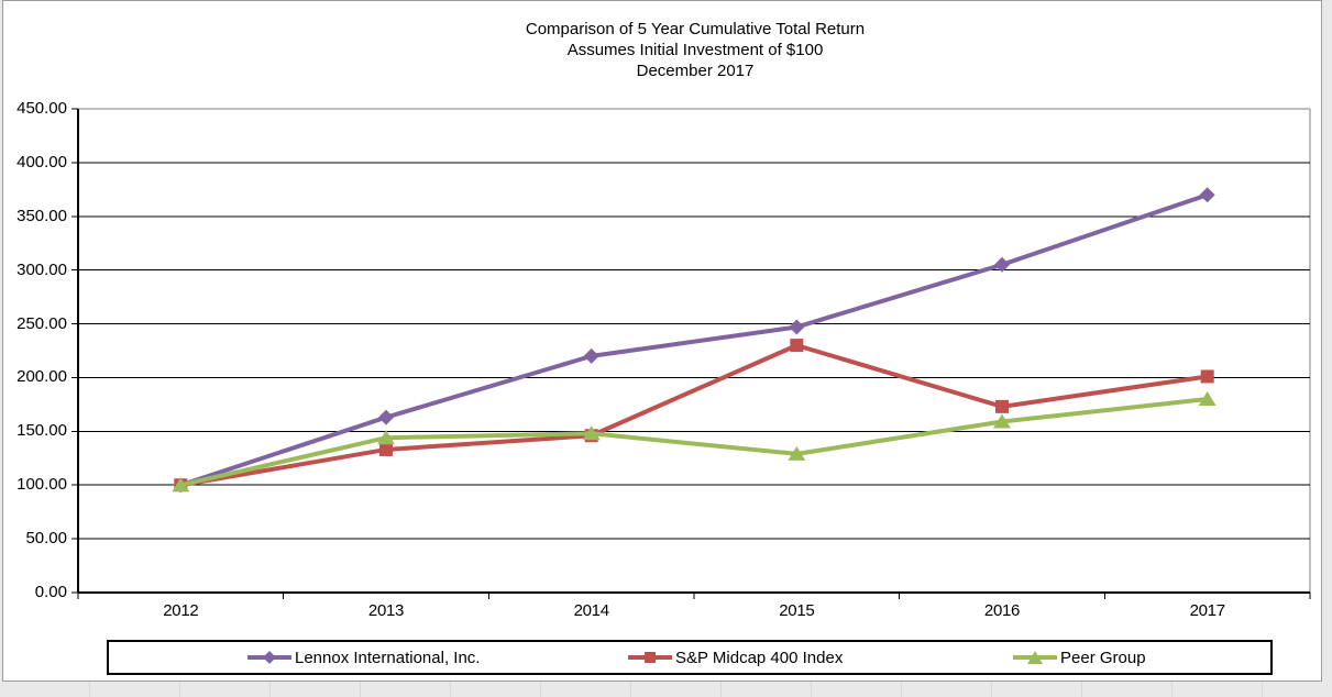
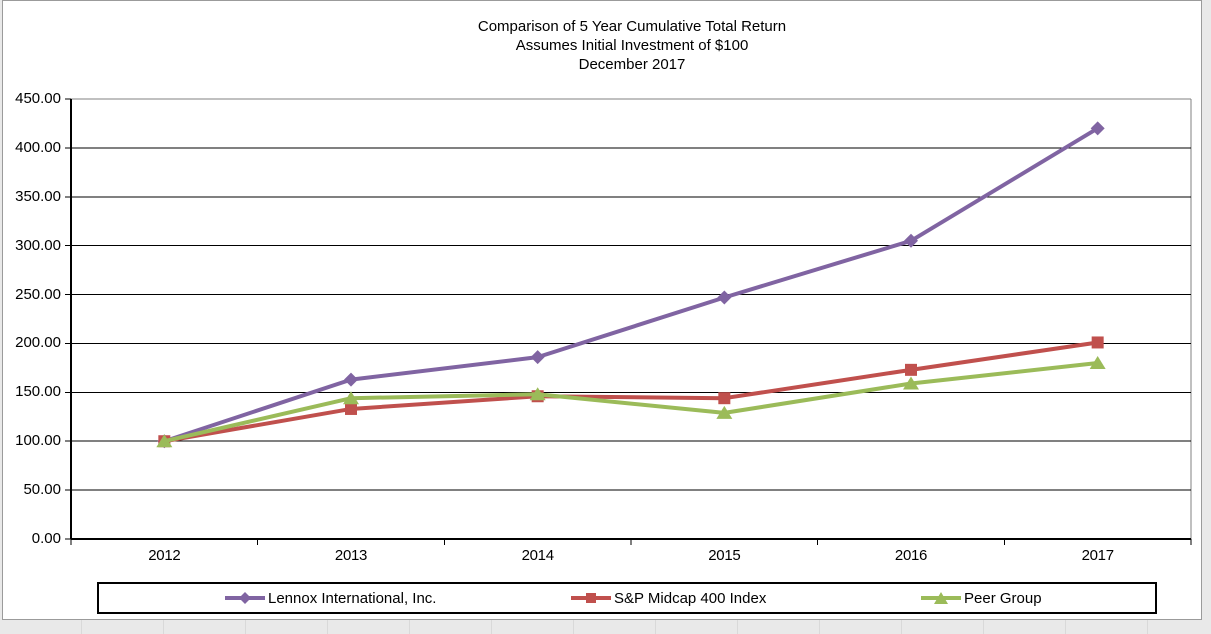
Lennox International, Inc./2014: 220 -> 190
S&P Midcap 400 Index/2015: 230 -> 140
Lennox International, Inc./2017: 370 -> 420
